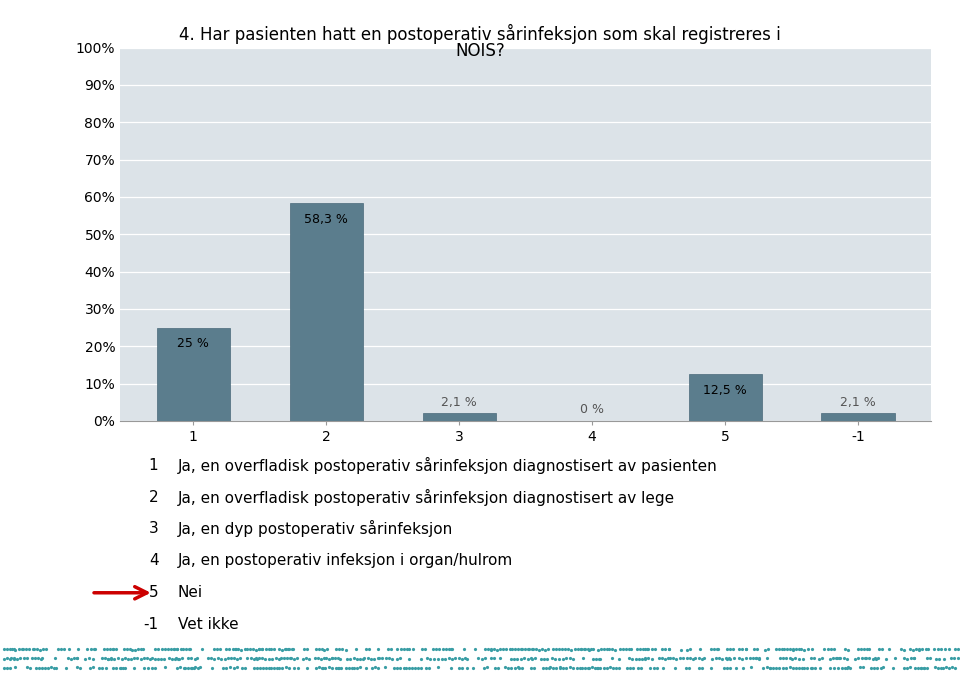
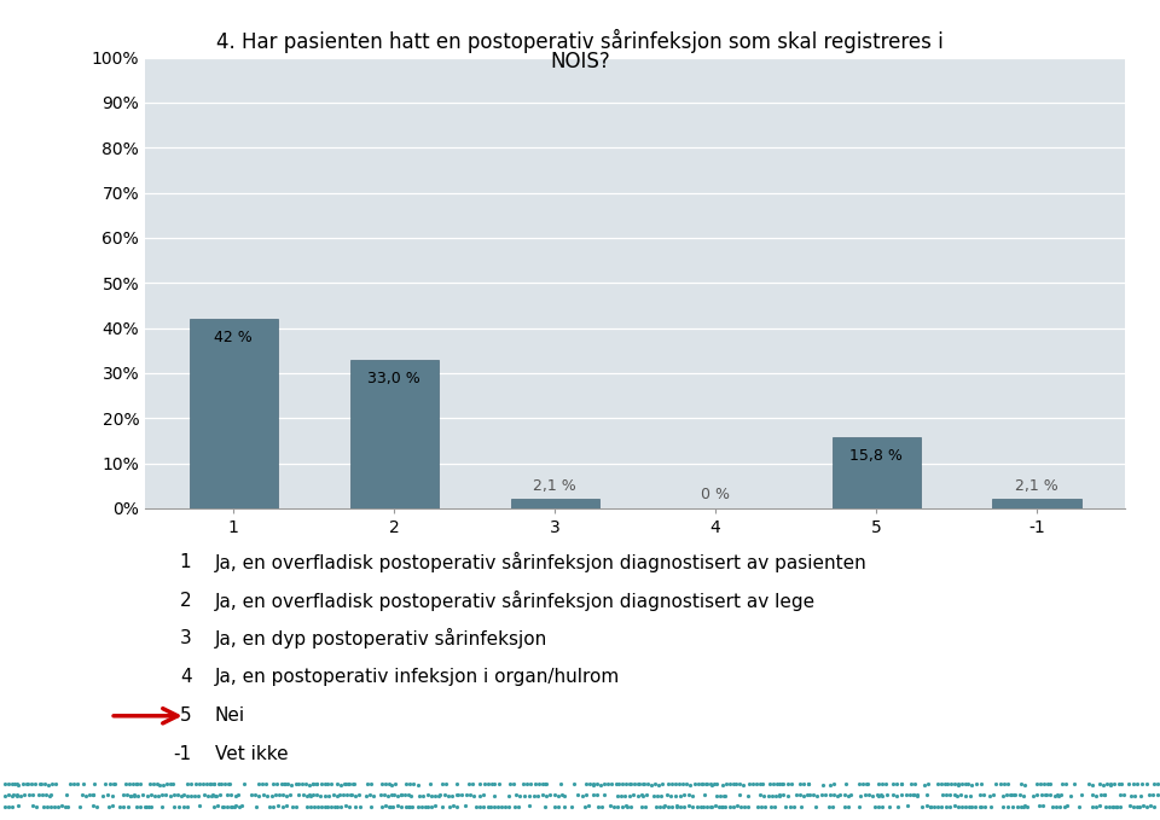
1: 25 -> 42
2: 58,3 -> 33,0
5: 12,5 -> 15,8
